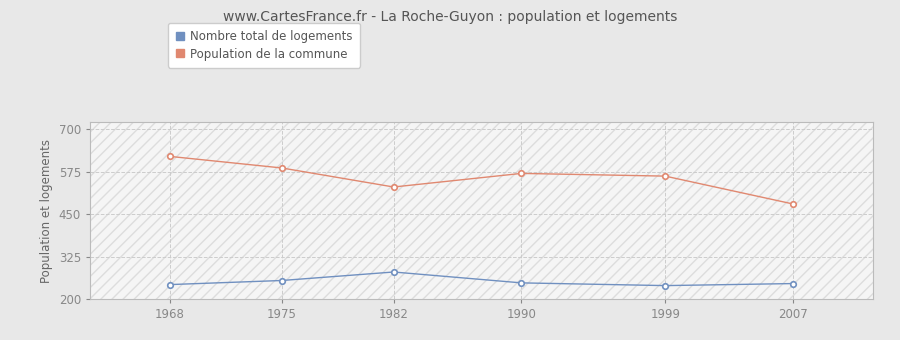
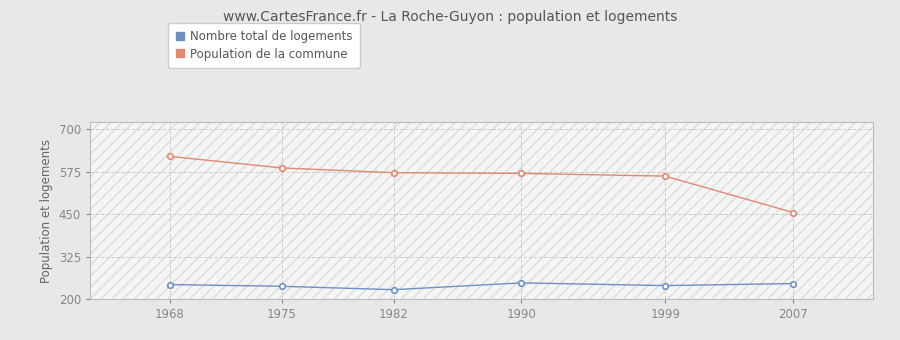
Nombre total de logements/1975: 255 -> 238
Nombre total de logements/1982: 280 -> 228
Population de la commune/1982: 530 -> 572
Population de la commune/2007: 480 -> 455
